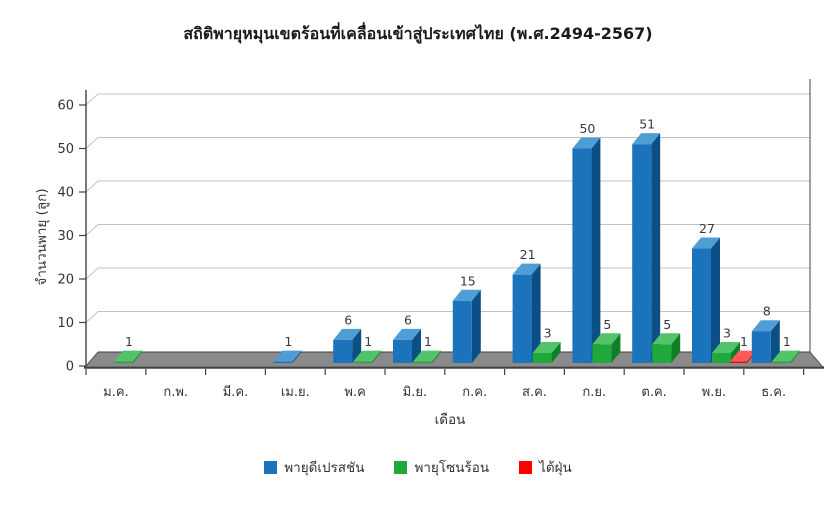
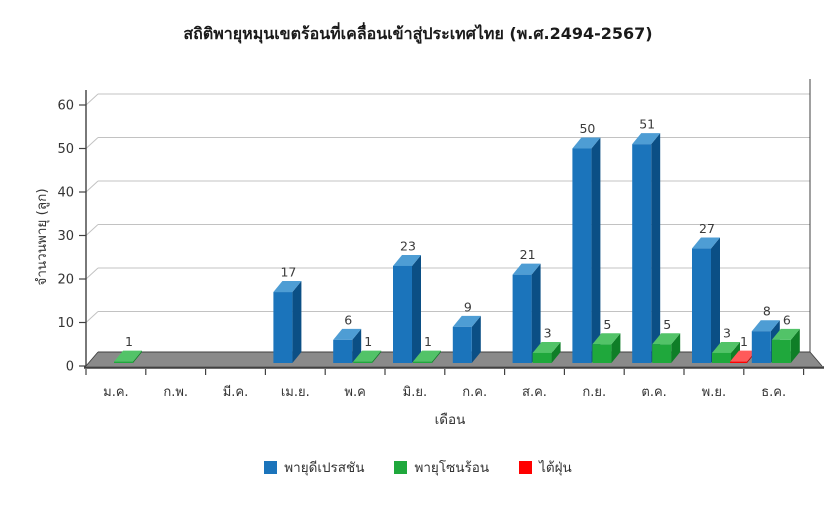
พายุดีเปรสชัน/เม.ย.: 1 -> 17
พายุดีเปรสชัน/มิ.ย.: 6 -> 23
พายุดีเปรสชัน/ก.ค.: 15 -> 9
พายุโซนร้อน/ธ.ค.: 1 -> 6
